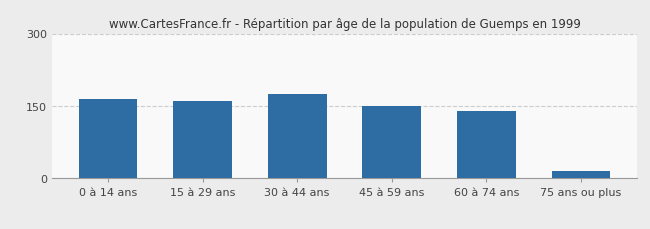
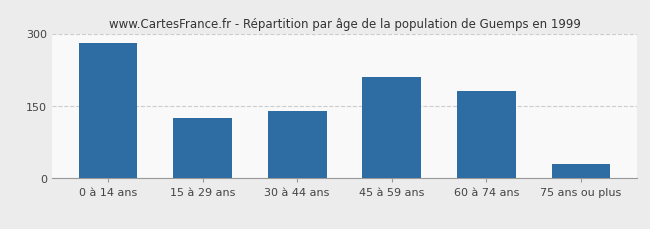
0 à 14 ans: 165 -> 280
15 à 29 ans: 161 -> 125
30 à 44 ans: 175 -> 140
45 à 59 ans: 150 -> 210
60 à 74 ans: 140 -> 180
75 ans ou plus: 15 -> 30
